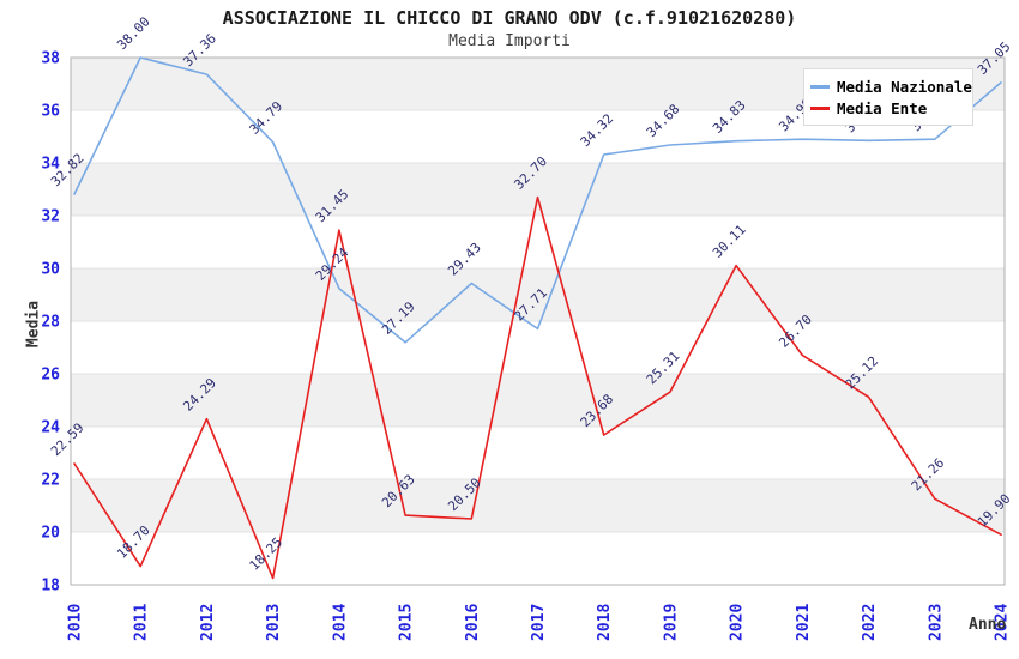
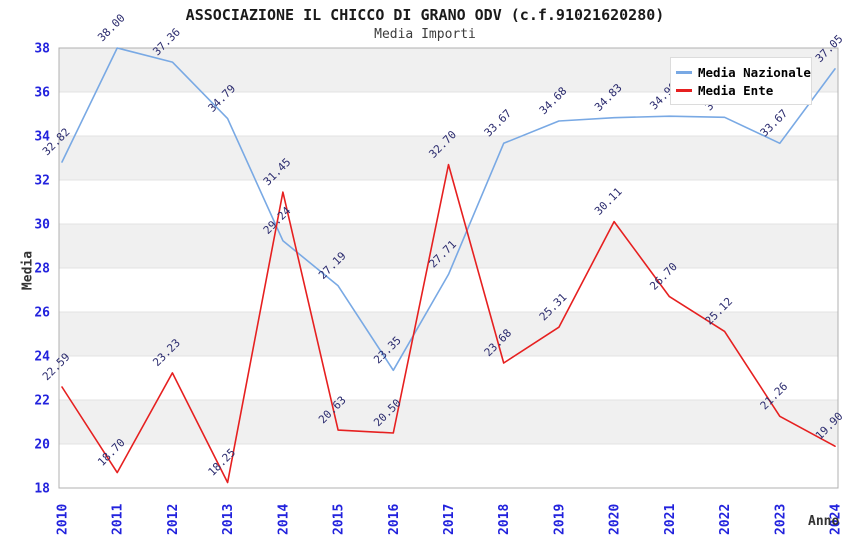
Media Ente/2012: 24.29 -> 23.23
Media Nazionale/2016: 29.43 -> 23.35
Media Nazionale/2018: 34.32 -> 33.67
Media Nazionale/2023: 34.90 -> 33.67
